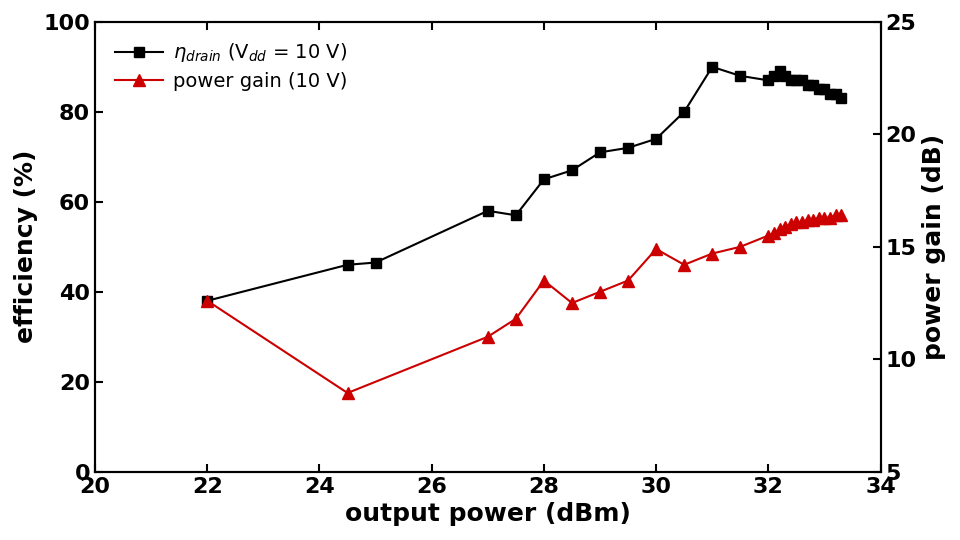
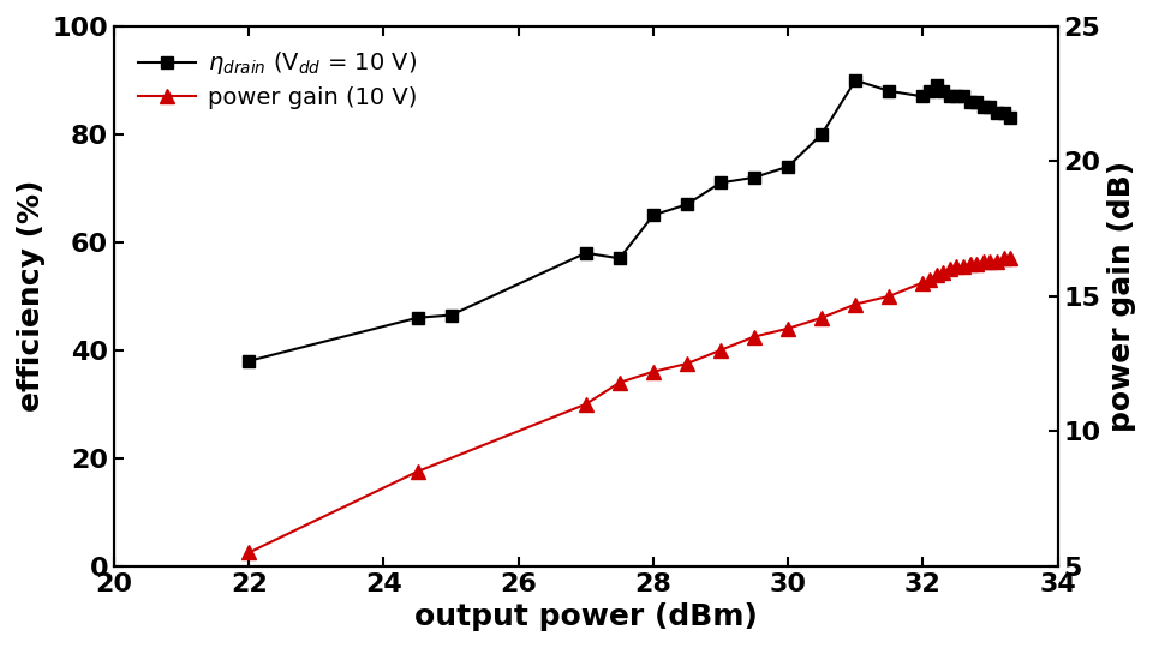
power gain (10 V)/22: 12.6 -> 5.5
power gain (10 V)/28: 13.5 -> 12.2
power gain (10 V)/30: 14.9 -> 13.8
